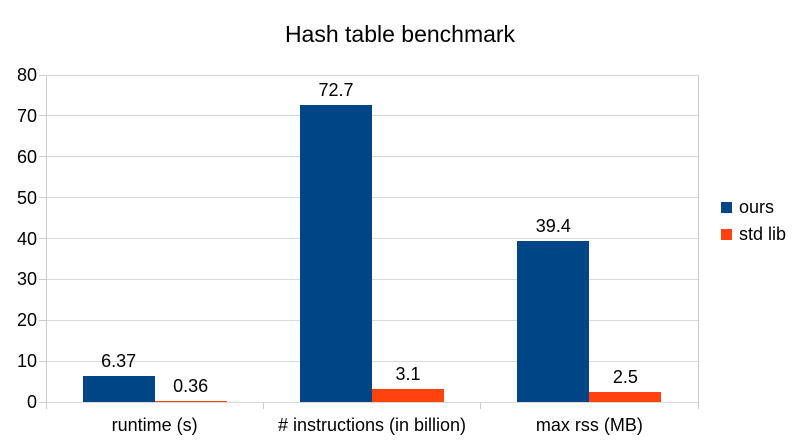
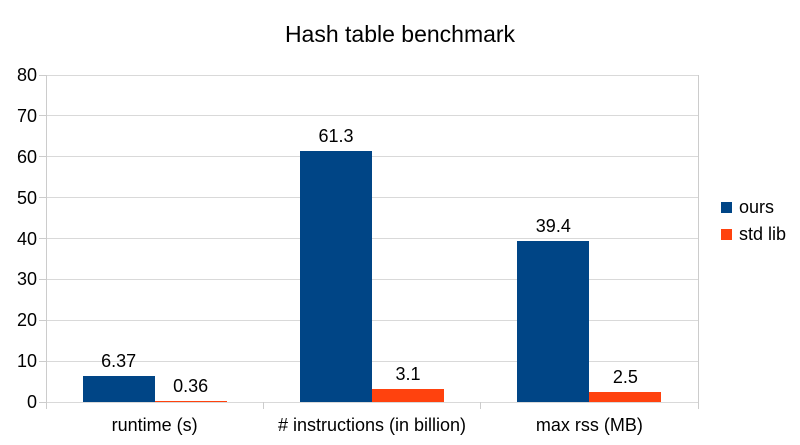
ours/# instructions (in billion): 72.7 -> 61.3
